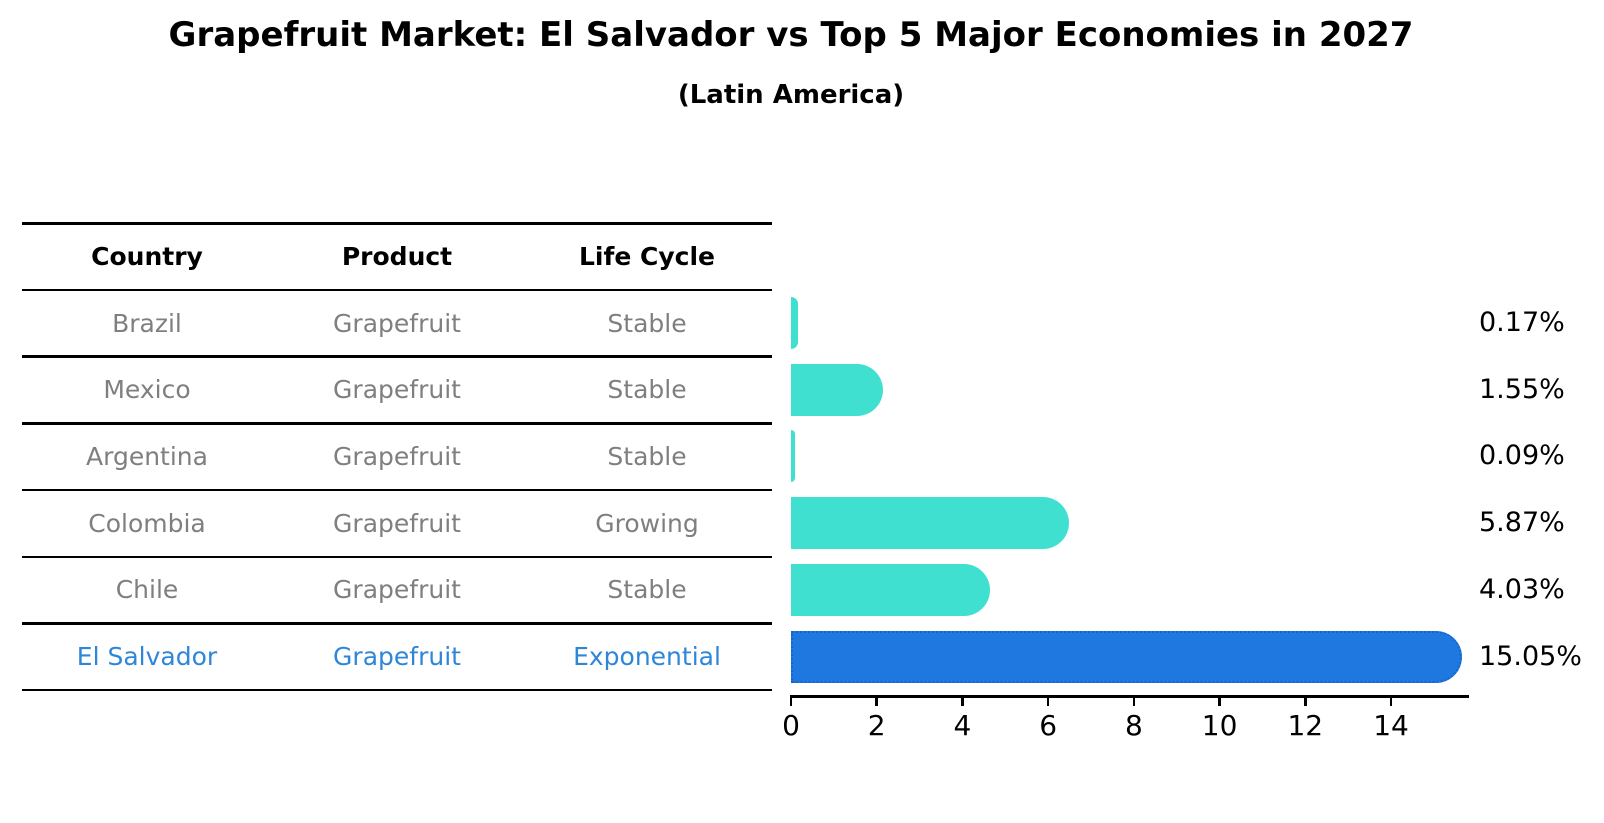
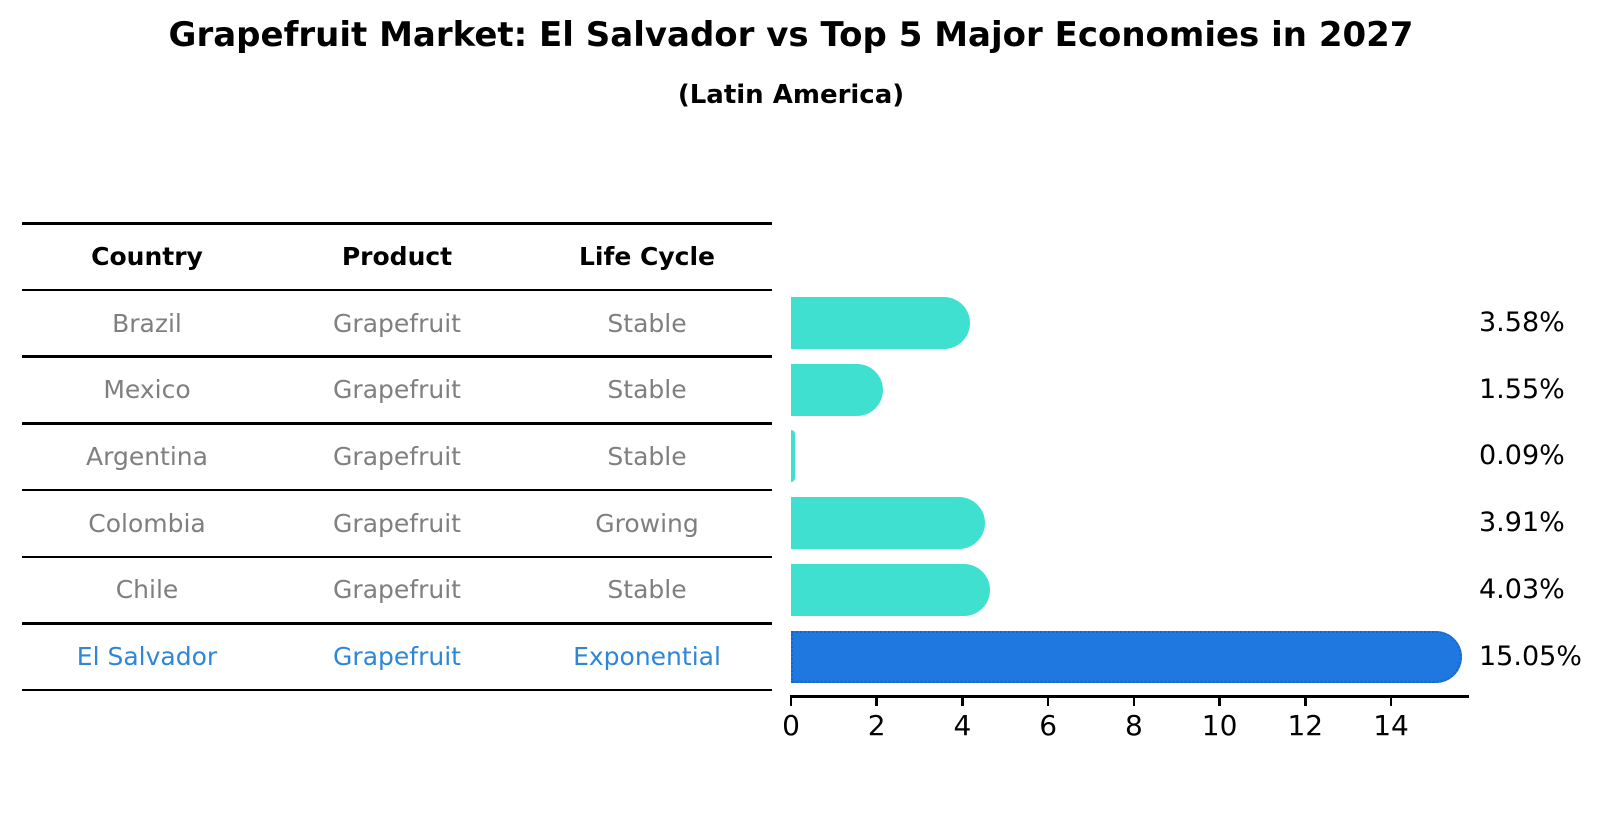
Brazil: 0.17% -> 3.58%
Colombia: 5.87% -> 3.91%
